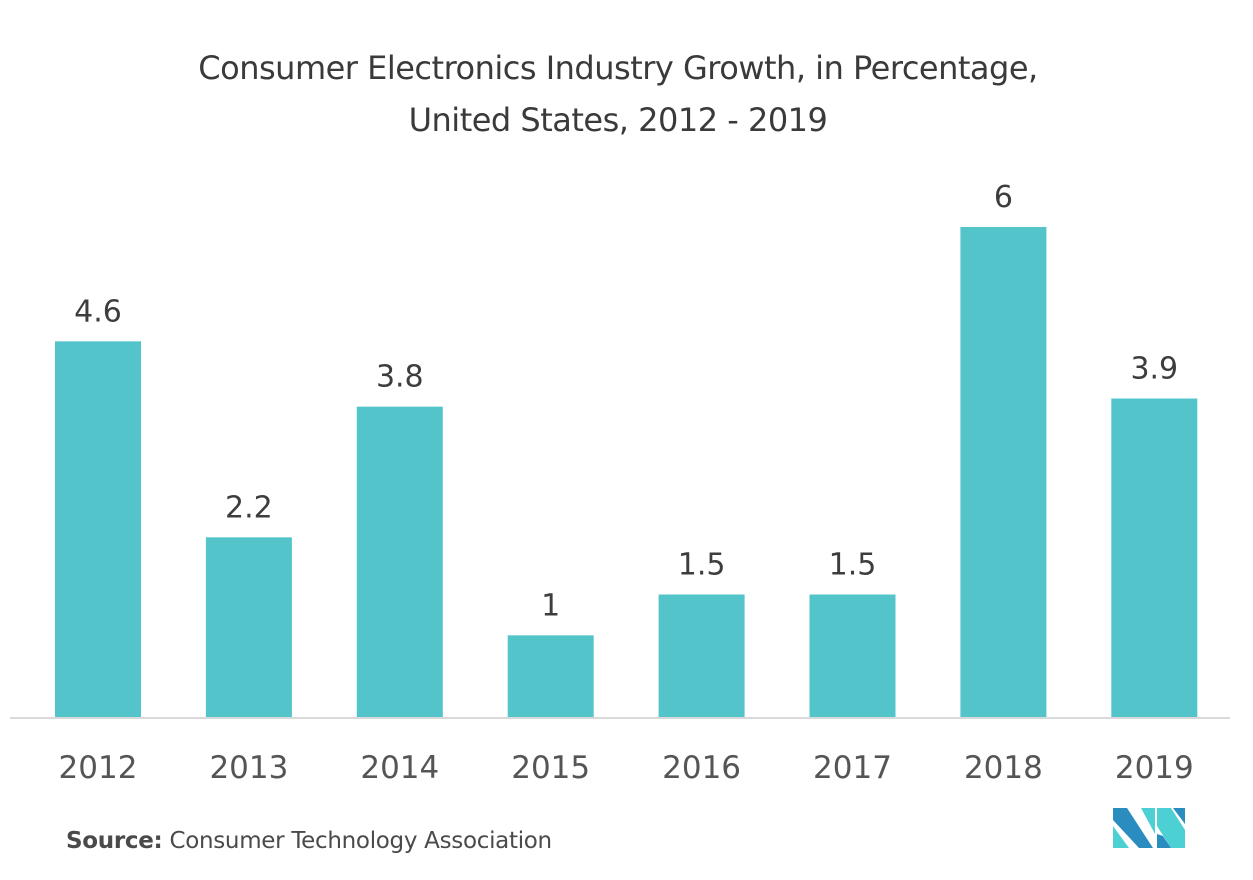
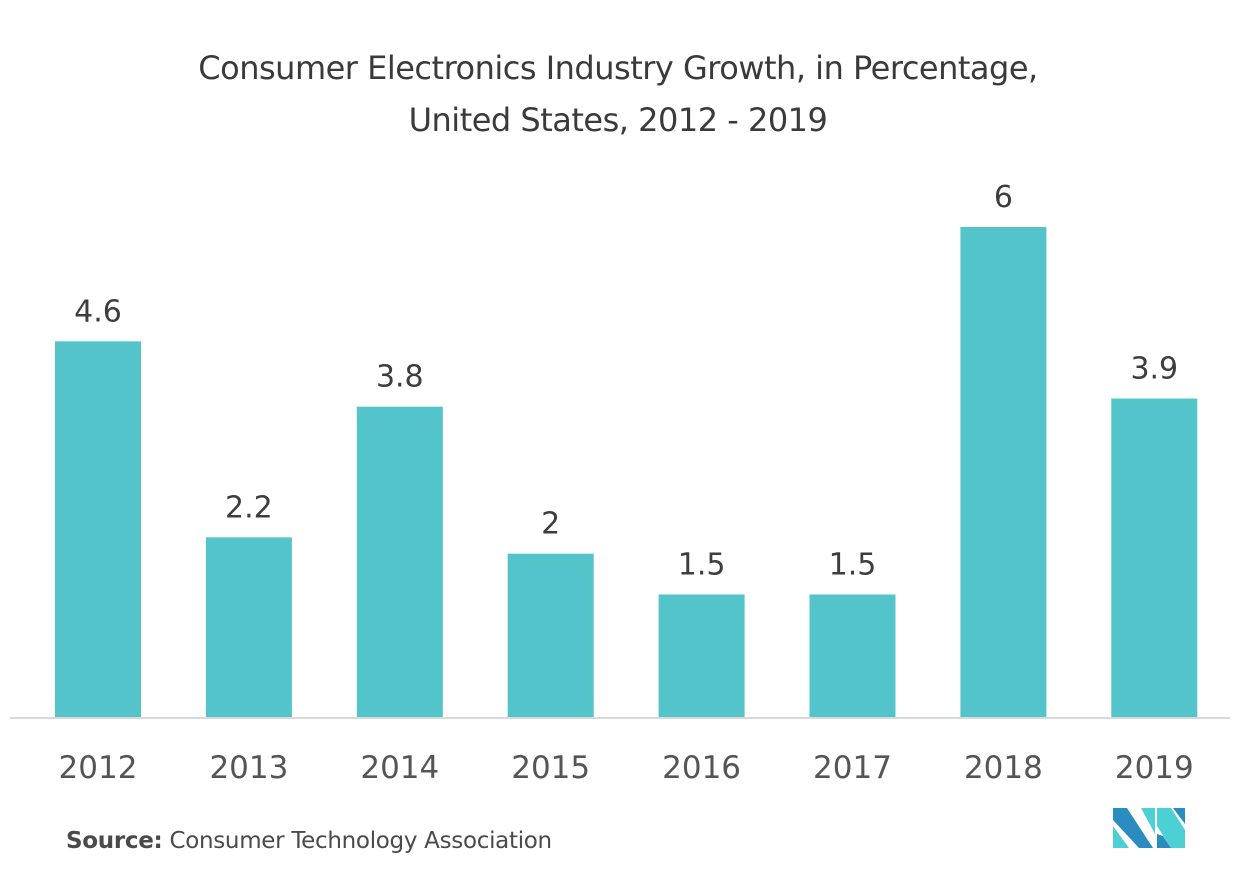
2015: 1 -> 2
